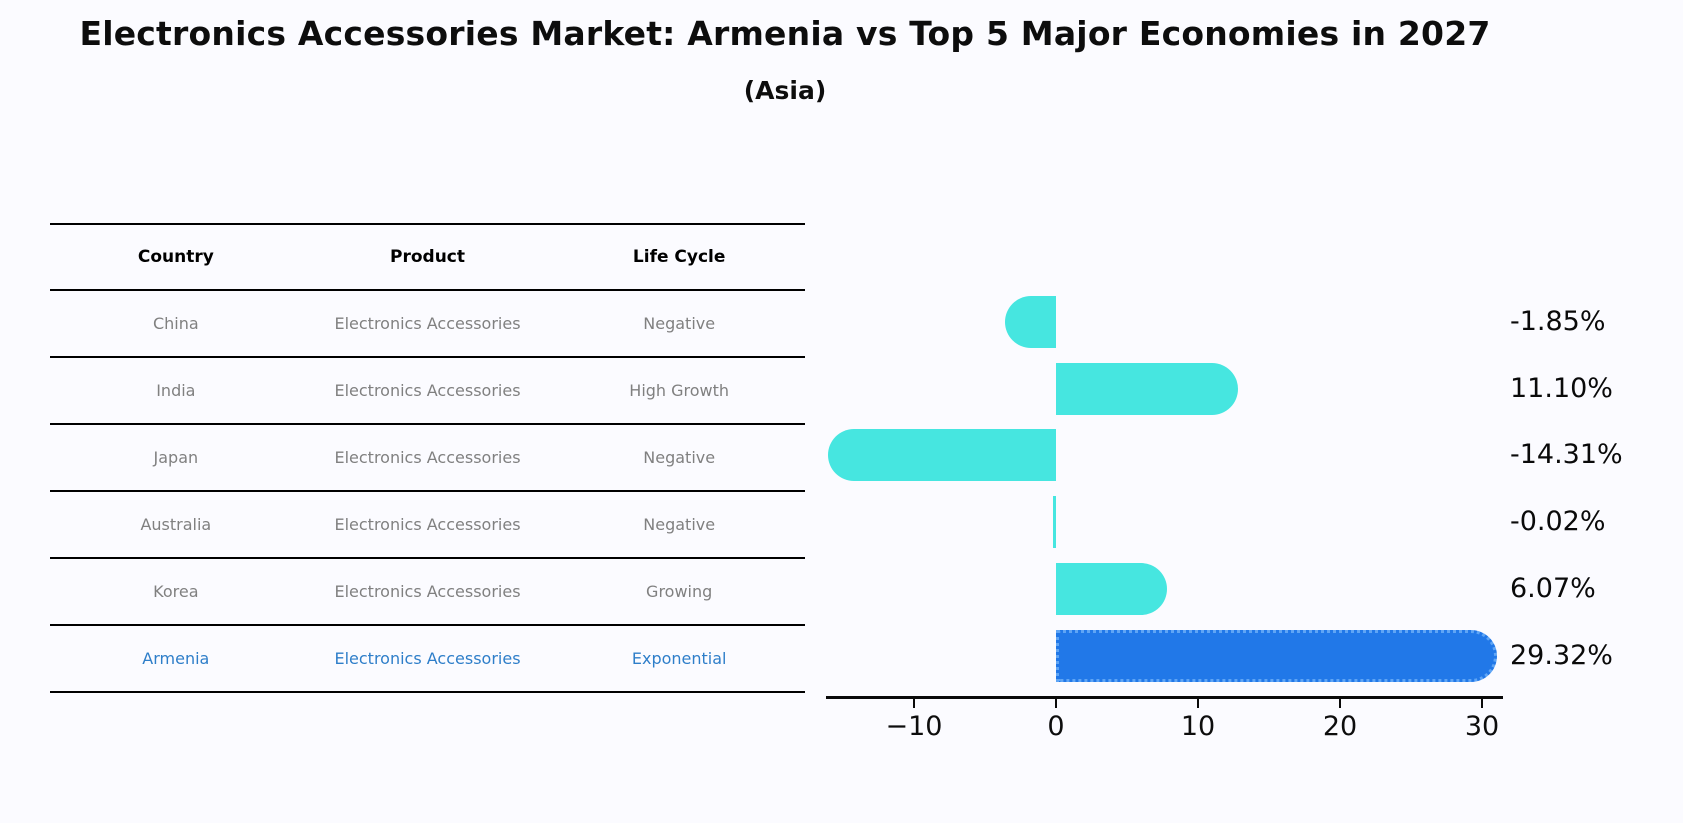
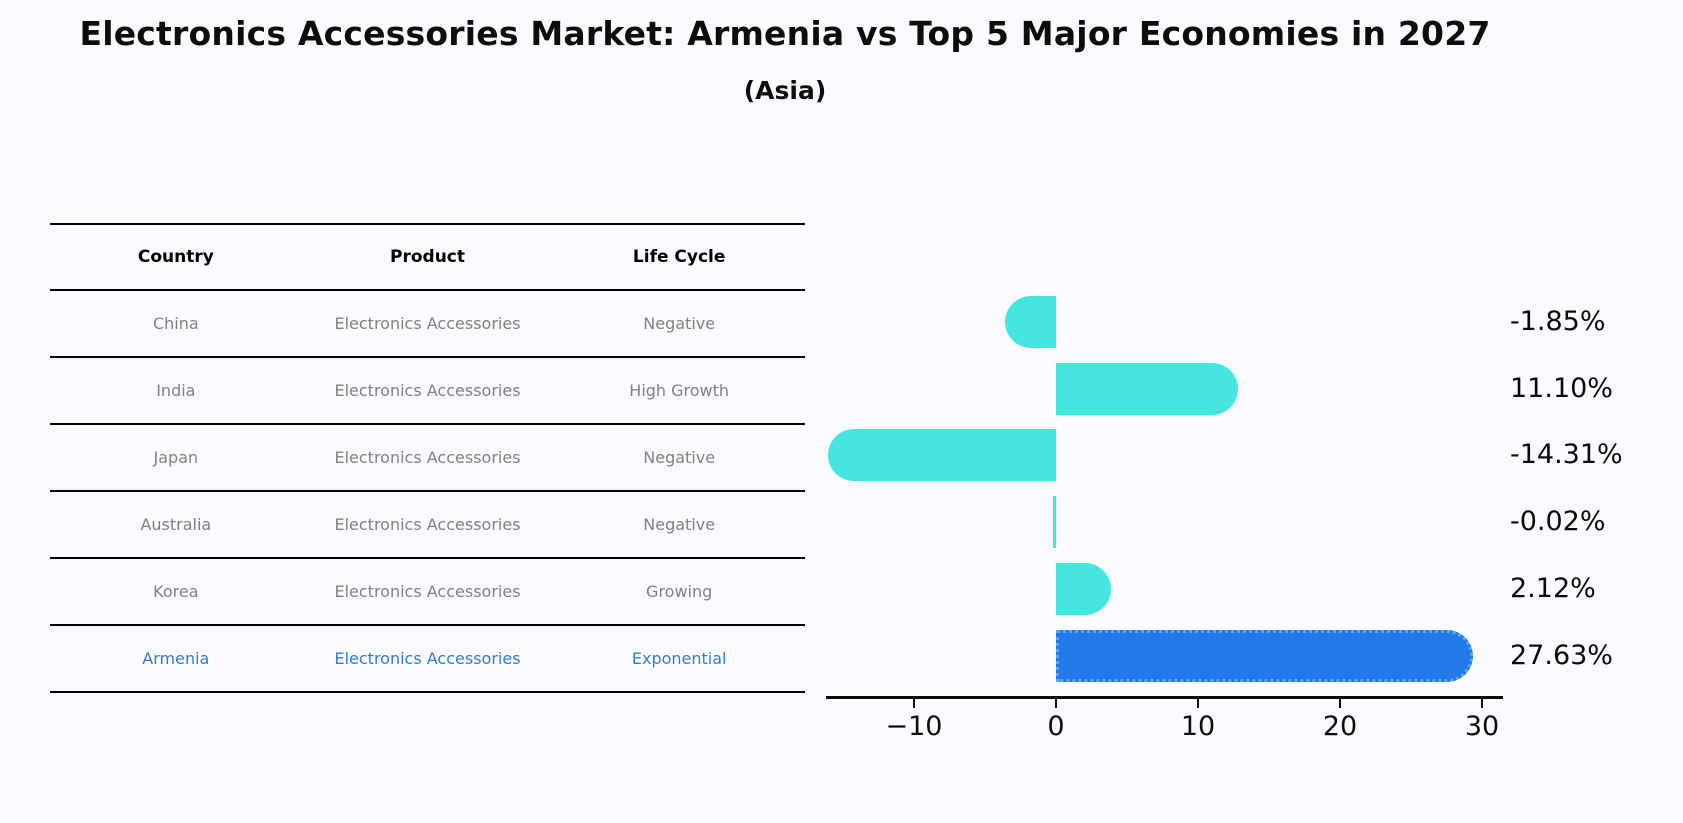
Korea: 6.07% -> 2.12%
Armenia: 29.32% -> 27.63%
